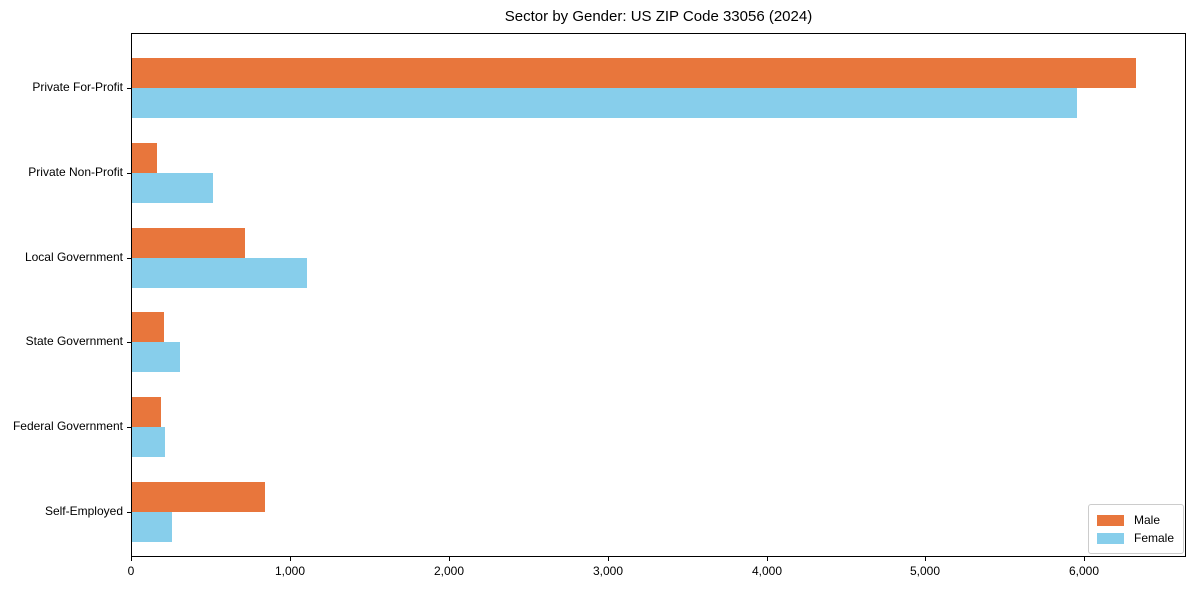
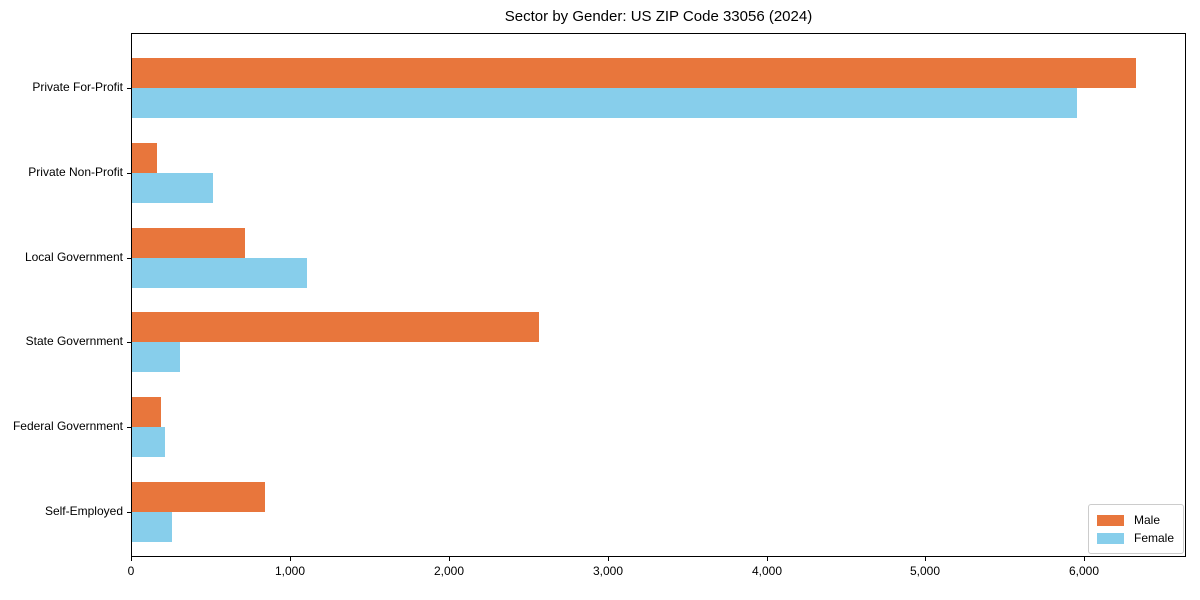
Male/State Government: 200 -> 2560
